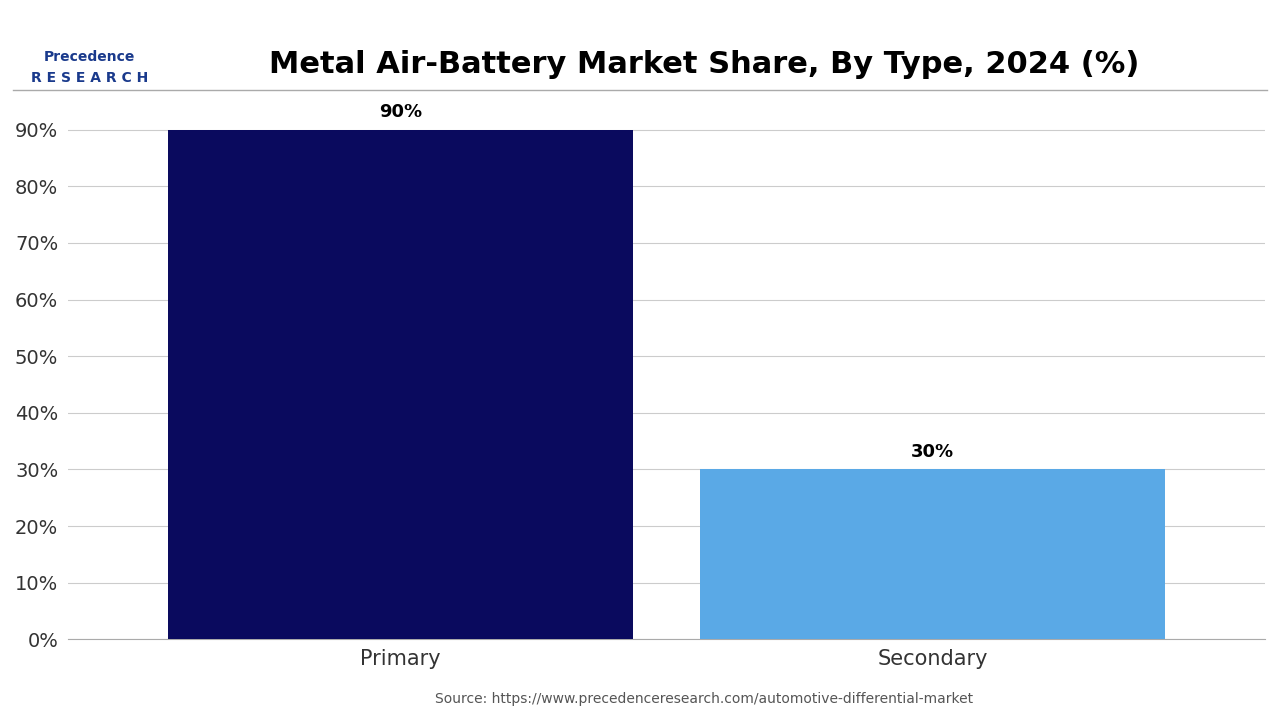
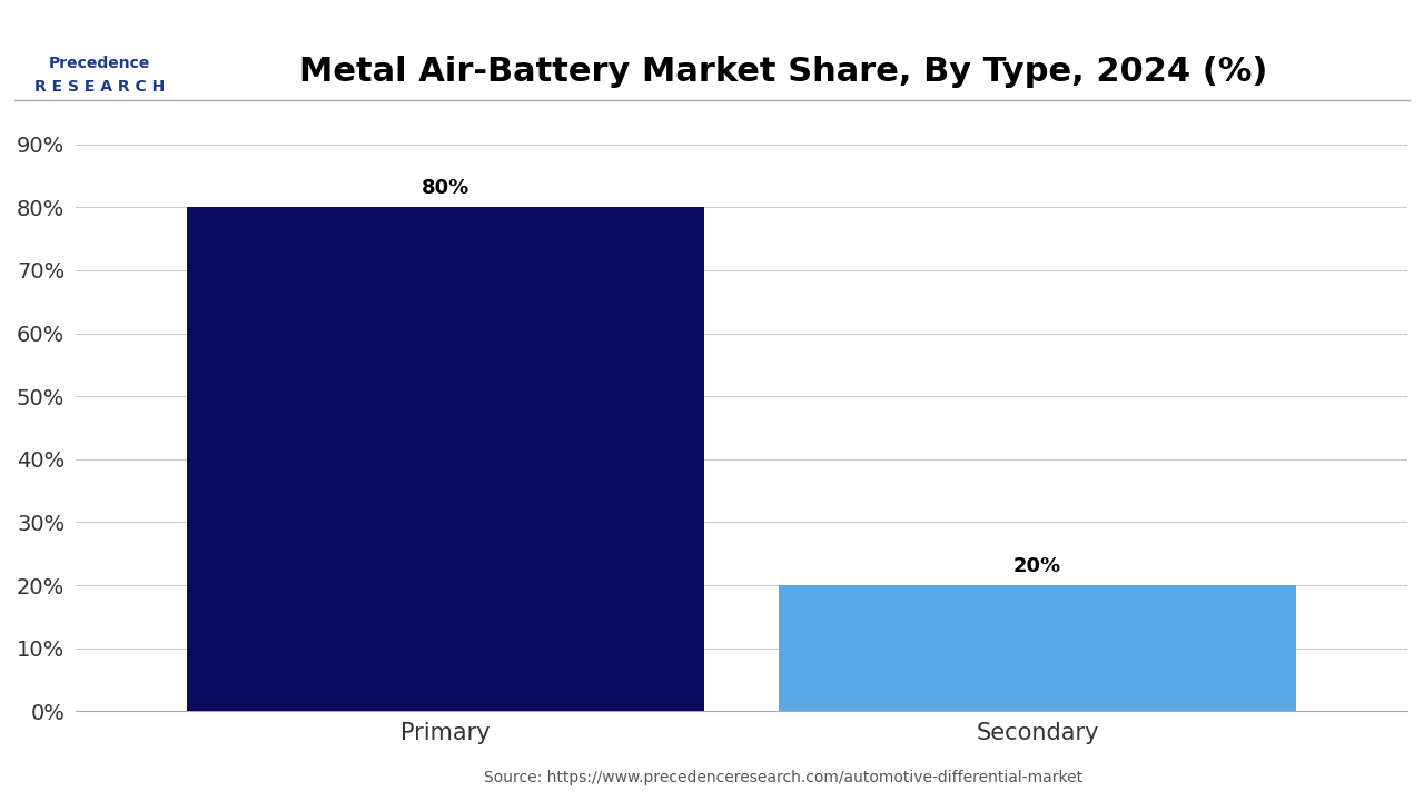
Primary: 90% -> 80%
Secondary: 30% -> 20%
